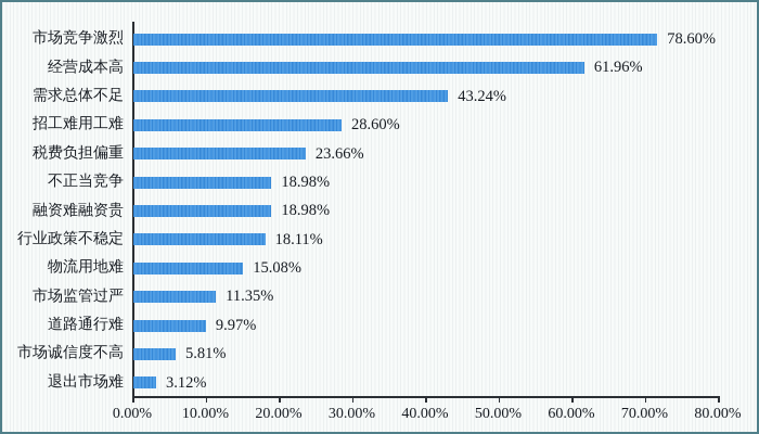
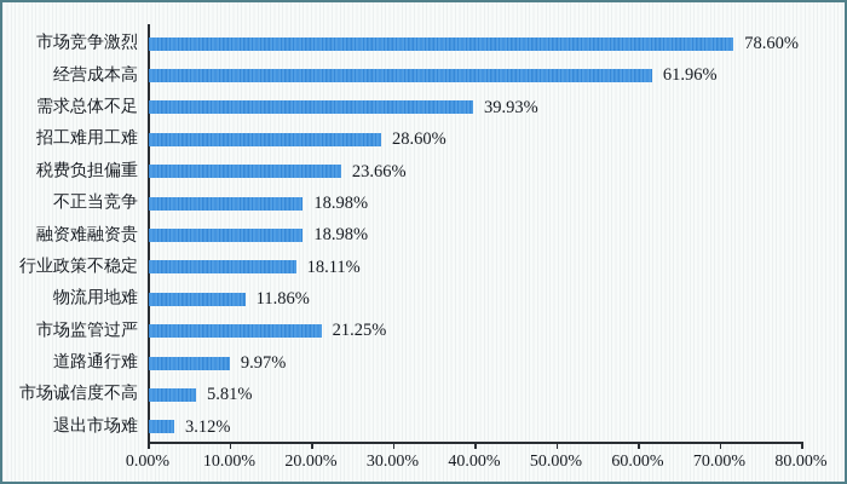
需求总体不足: 43.24% -> 39.93%
物流用地难: 15.08% -> 11.86%
市场监管过严: 11.35% -> 21.25%
